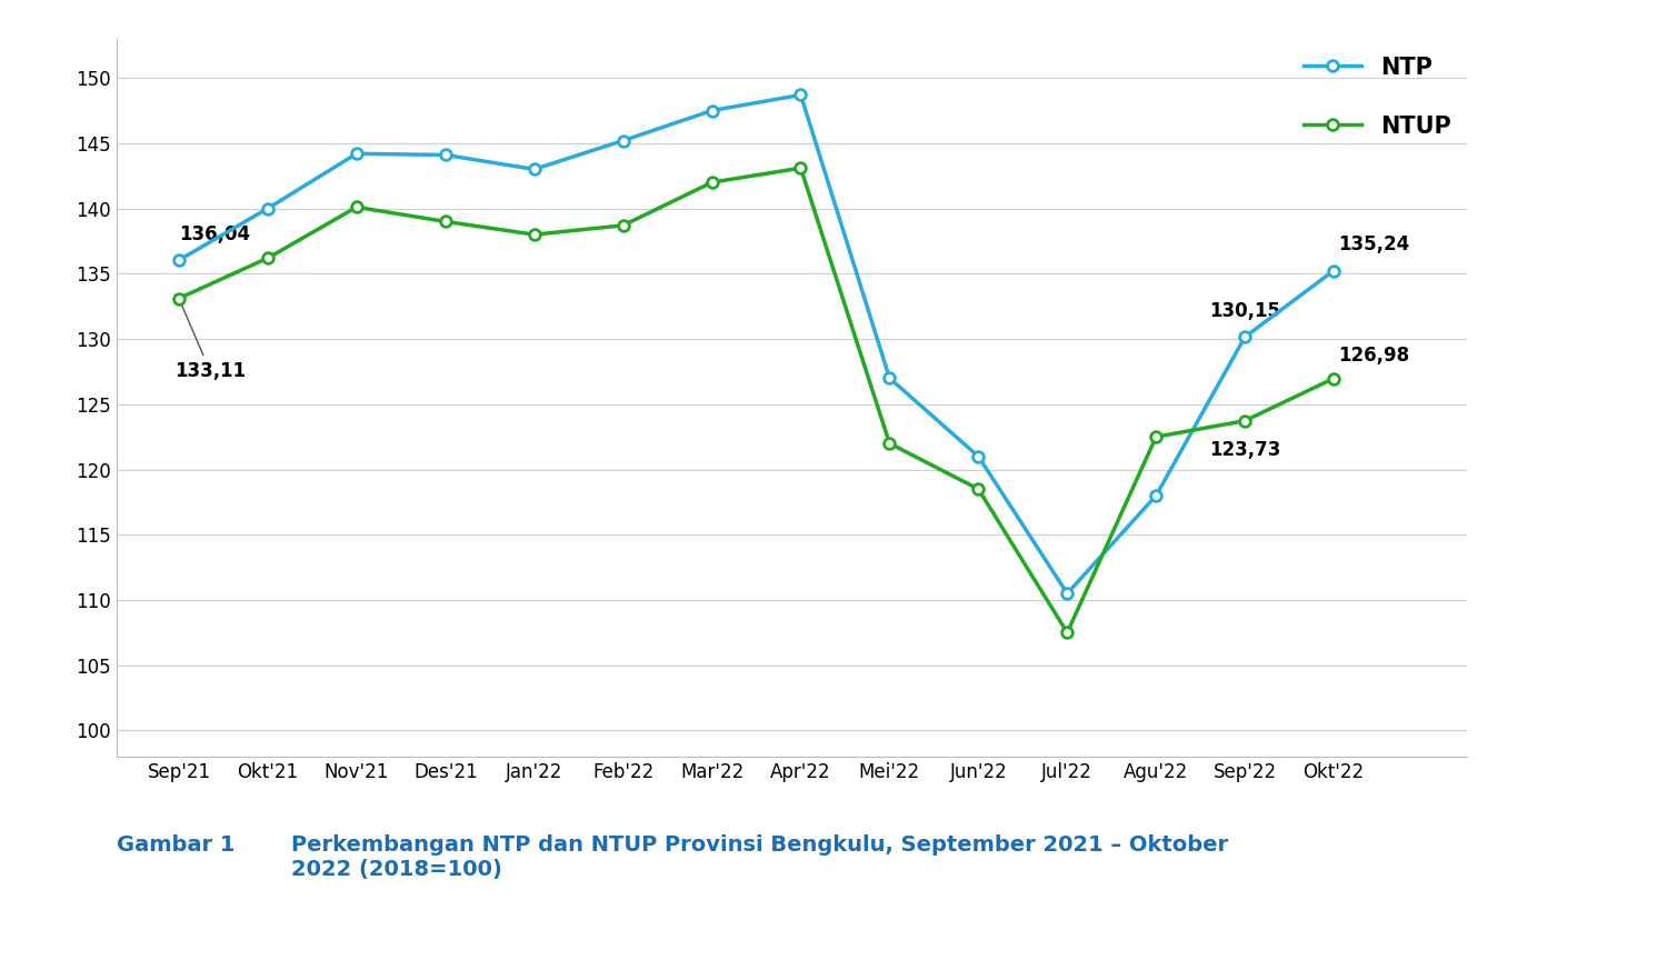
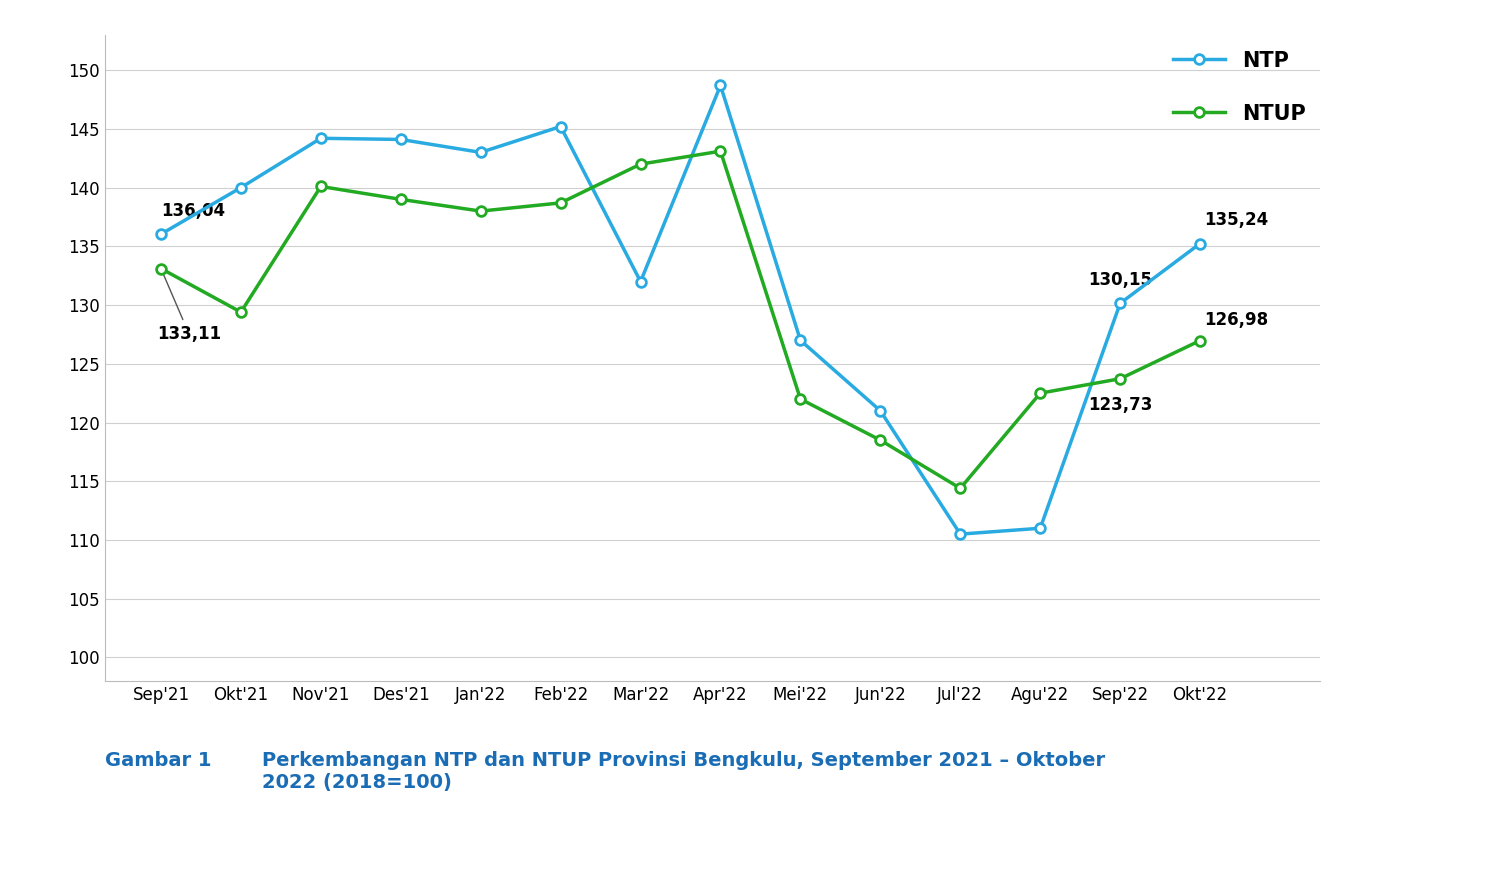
NTUP/Okt'21: 136.2 -> 129.4
NTP/Mar'22: 147.5 -> 132.0
NTUP/Jul'22: 107.5 -> 114.4
NTP/Agu'22: 118.0 -> 111.0
